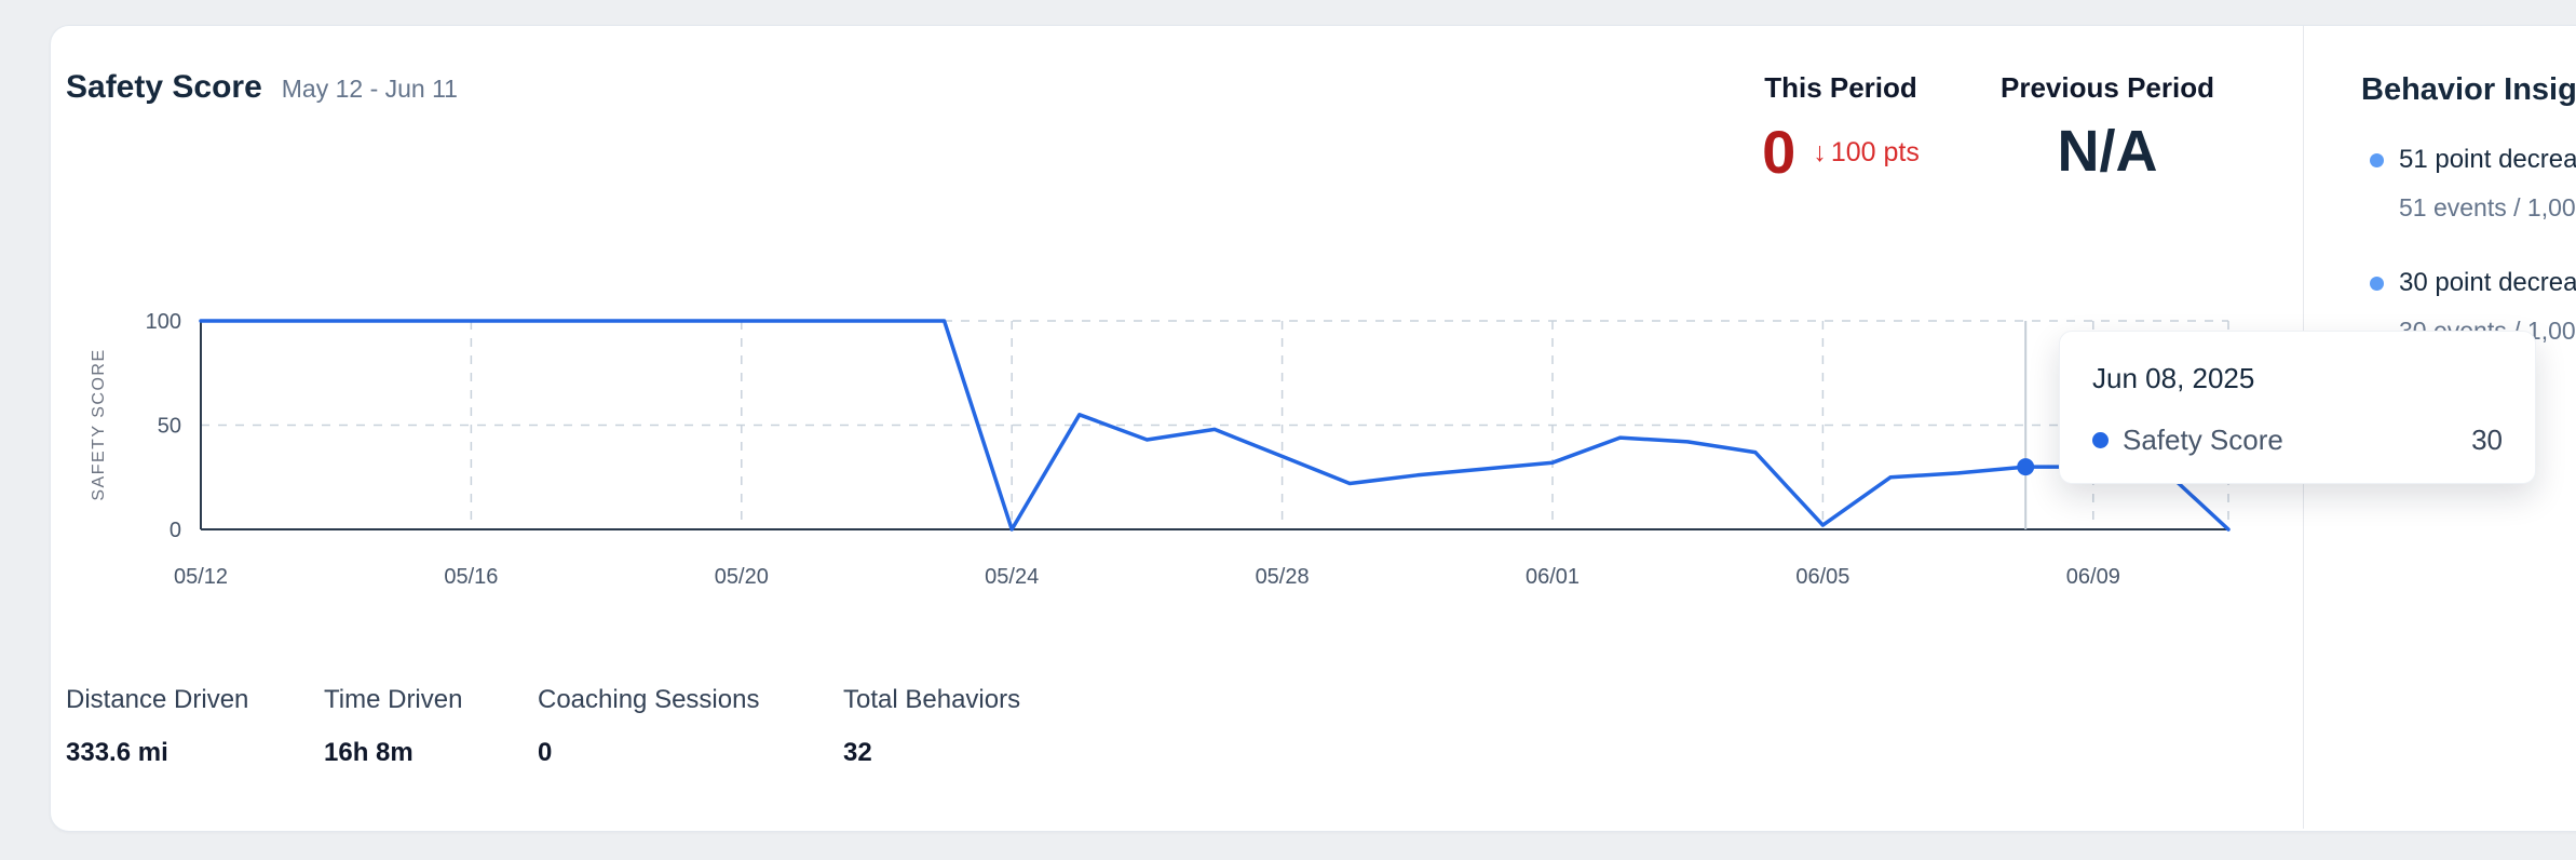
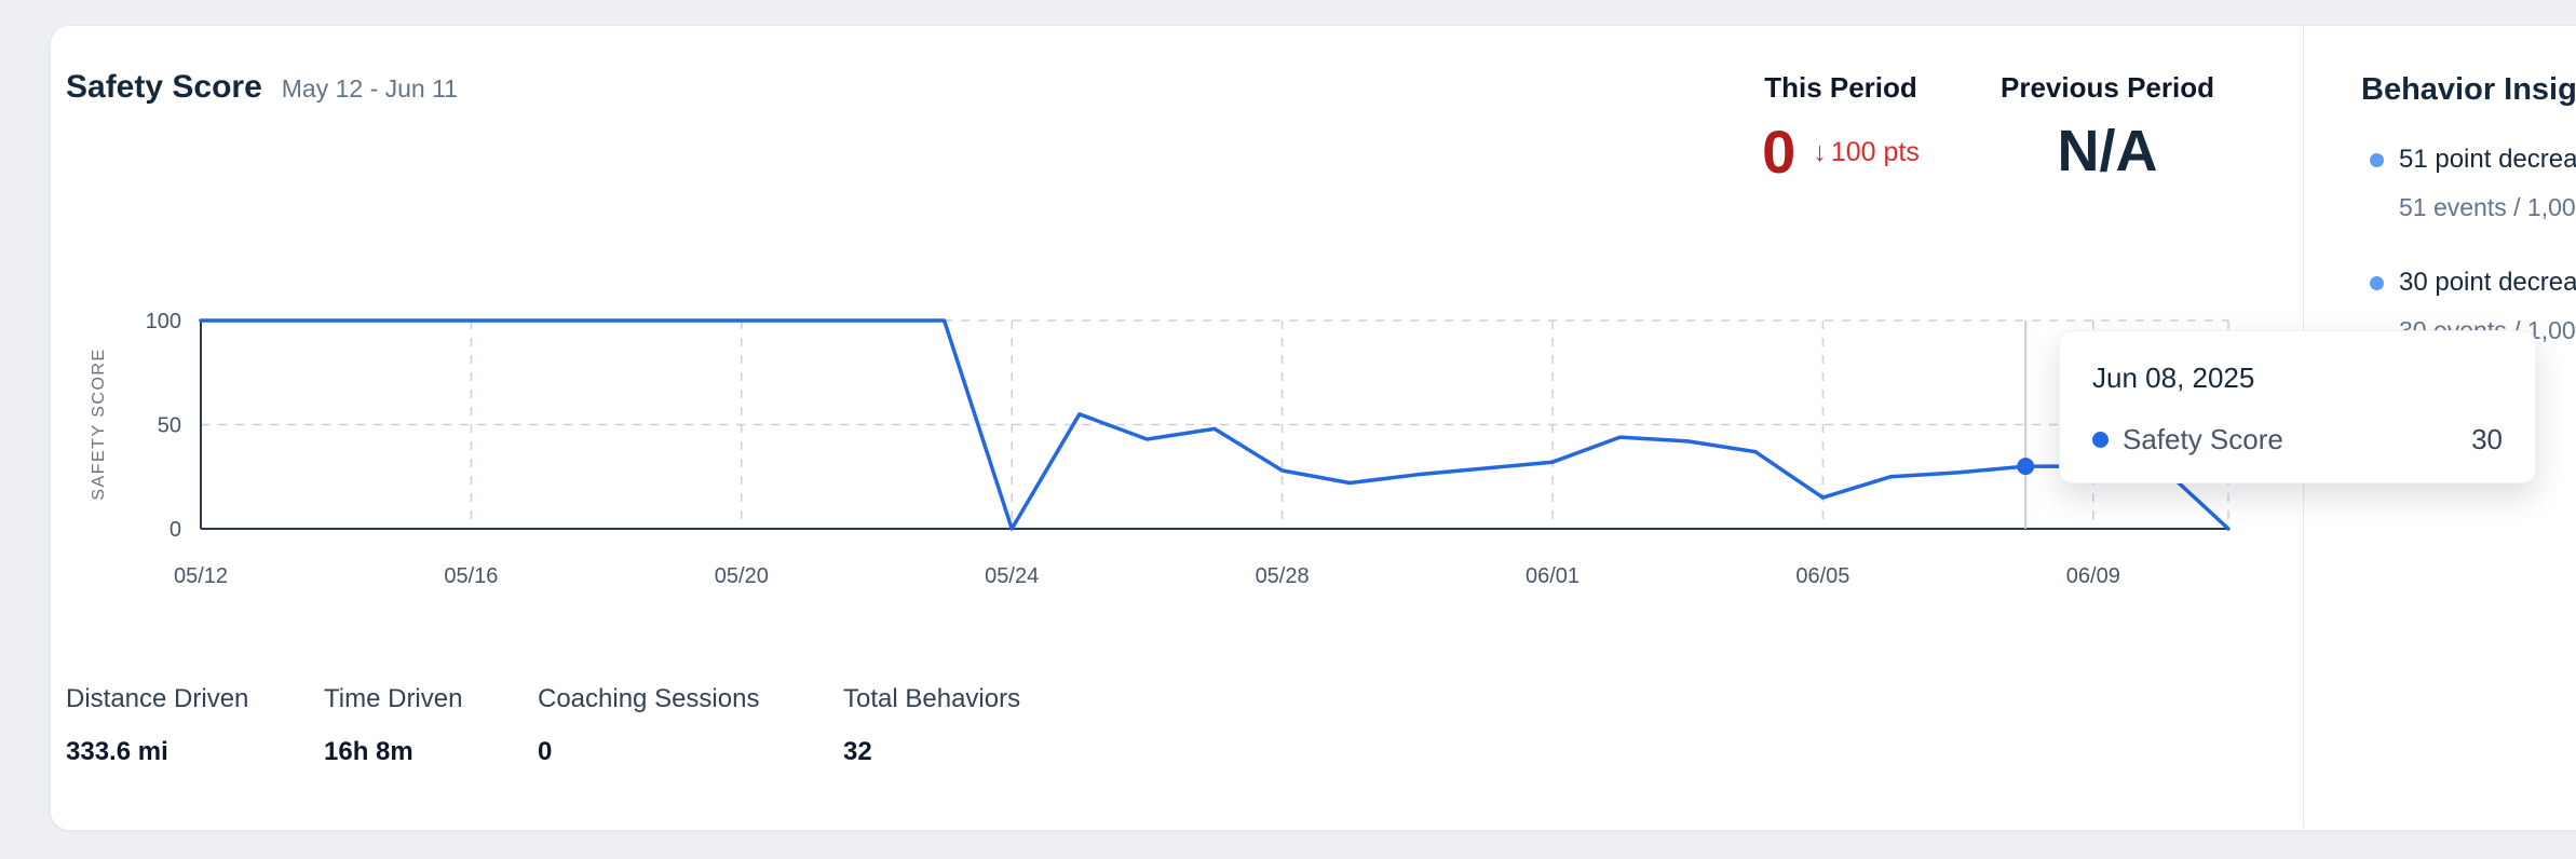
05/28: 35 -> 28
06/05: 2 -> 15
